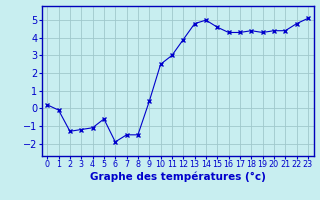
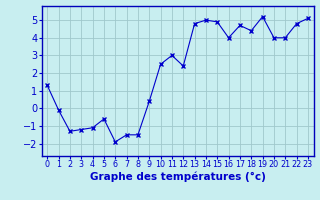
0: 0.2 -> 1.3
12: 3.9 -> 2.4
15: 4.6 -> 4.9
16: 4.3 -> 4.0
17: 4.3 -> 4.7
19: 4.3 -> 5.2
20: 4.4 -> 4.0
21: 4.4 -> 4.0
